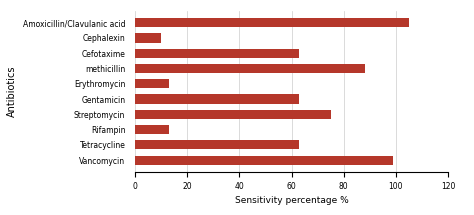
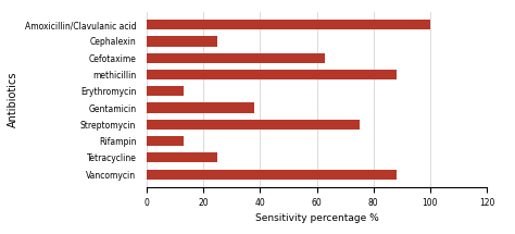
Amoxicillin/Clavulanic acid: 105 -> 100
Cephalexin: 10 -> 25
Gentamicin: 63 -> 38
Tetracycline: 63 -> 25
Vancomycin: 99 -> 88
